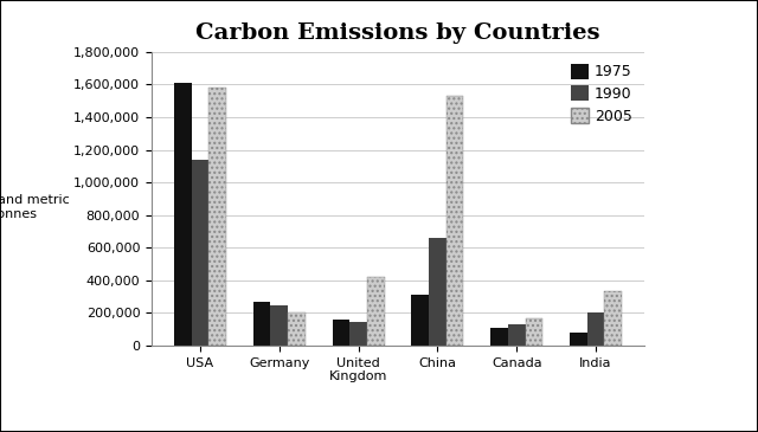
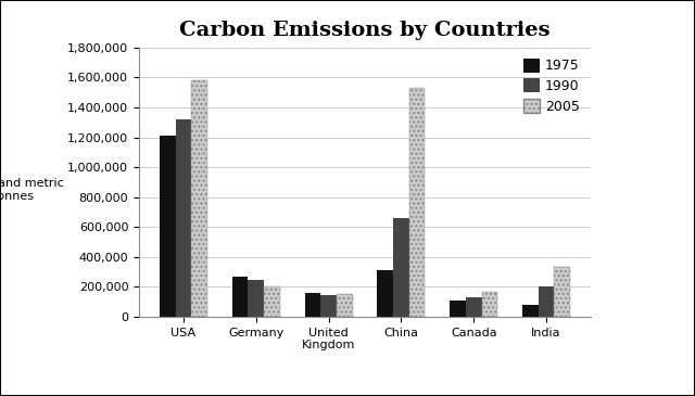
1975/USA: 1,610,000 -> 1,210,000
1990/USA: 1,140,000 -> 1,320,000
2005/United Kingdom: 420,000 -> 150,000
